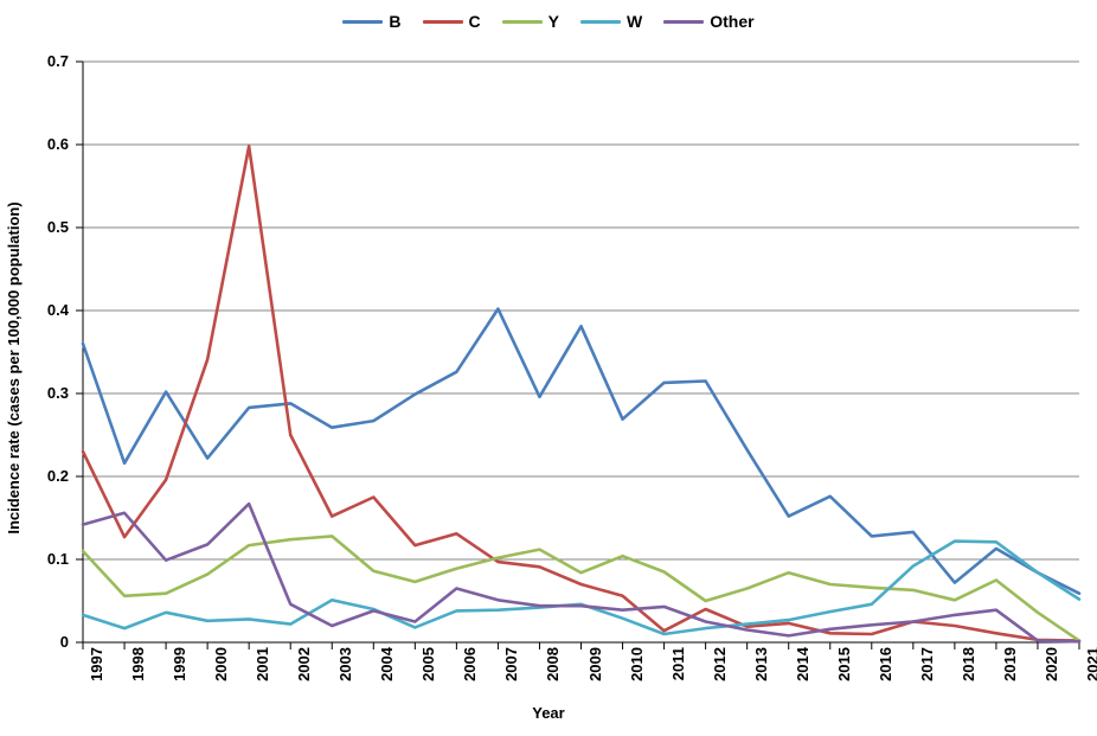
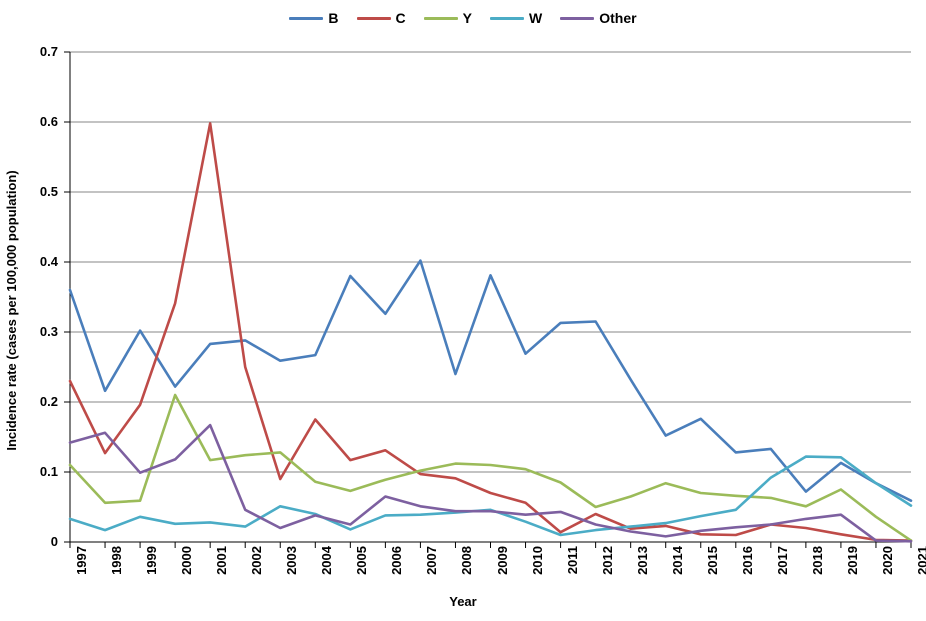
Y/2000: 0.08 -> 0.21
C/2003: 0.15 -> 0.09
B/2005: 0.30 -> 0.38
B/2008: 0.30 -> 0.24
Y/2009: 0.08 -> 0.11
